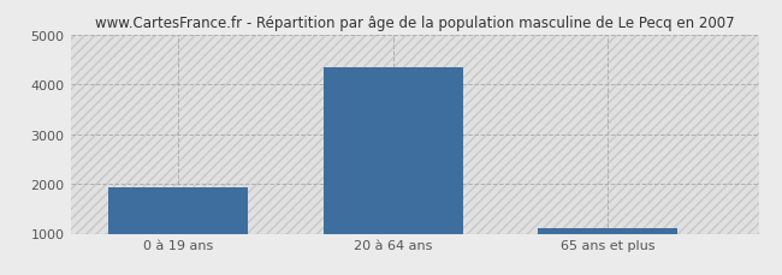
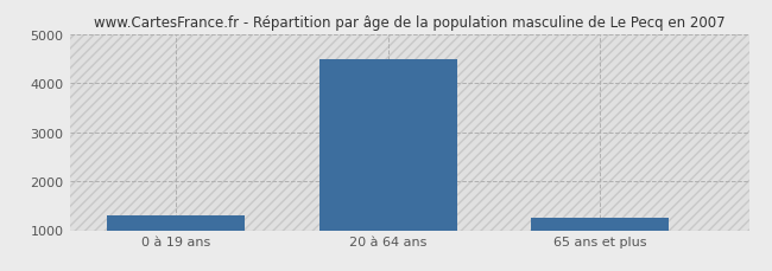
0 à 19 ans: 1920 -> 1300
20 à 64 ans: 4340 -> 4500
65 ans et plus: 1110 -> 1250
